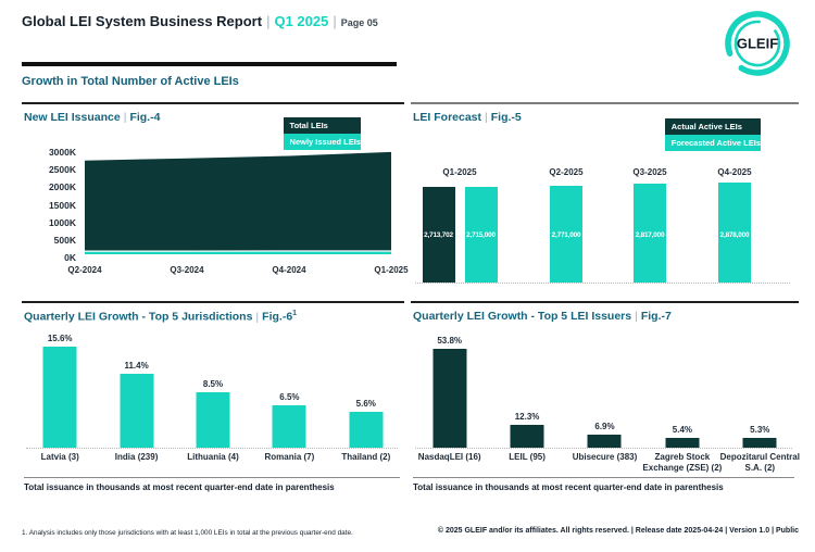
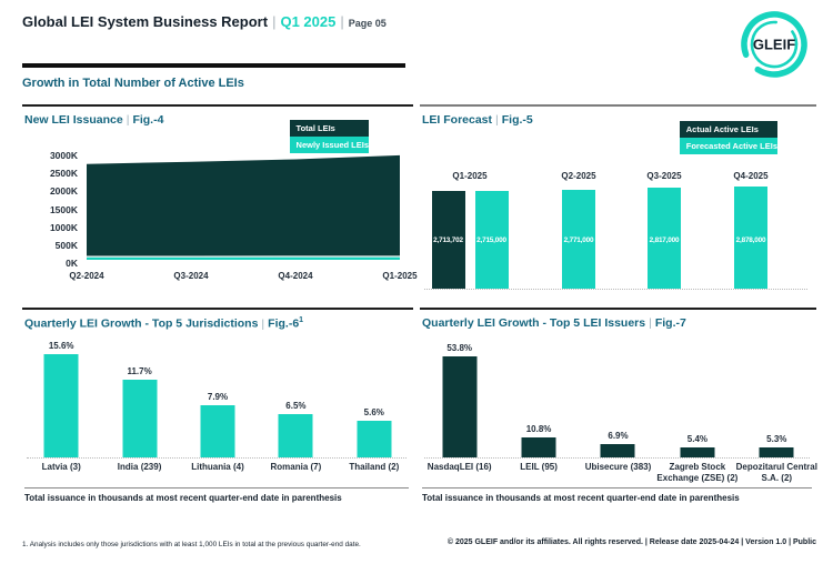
Quarterly LEI Growth - Top 5 Jurisdictions | Fig.-6/India (239): 11.4% -> 11.7%
Quarterly LEI Growth - Top 5 Jurisdictions | Fig.-6/Lithuania (4): 8.5% -> 7.9%
Quarterly LEI Growth - Top 5 LEI Issuers | Fig.-7/LEIL (95): 12.3% -> 10.8%
